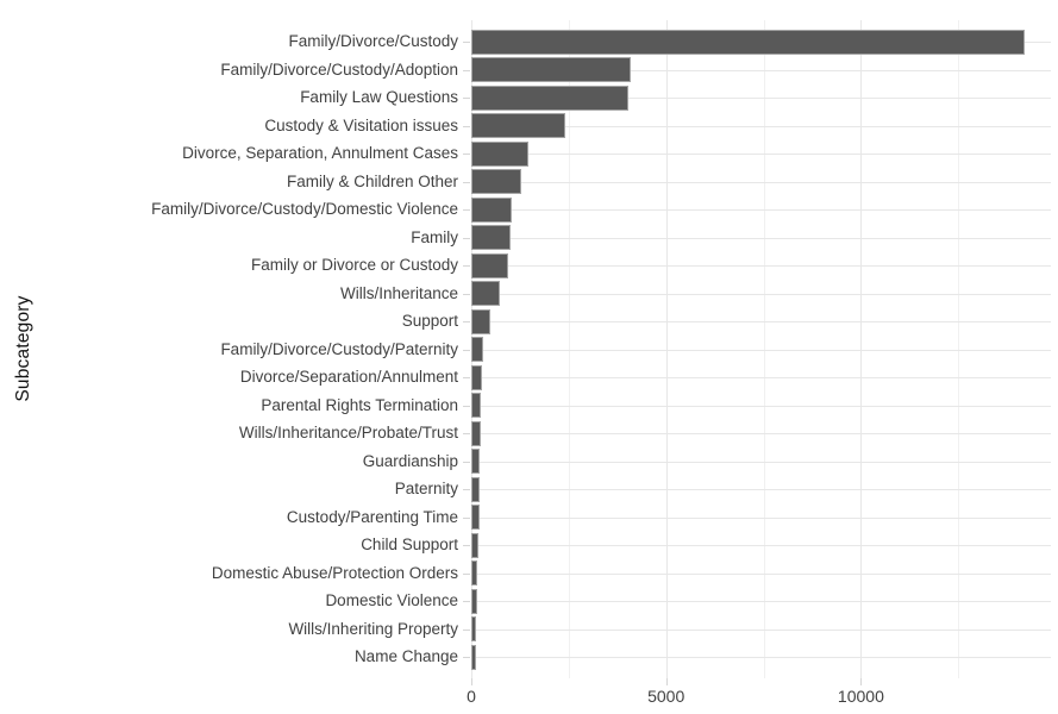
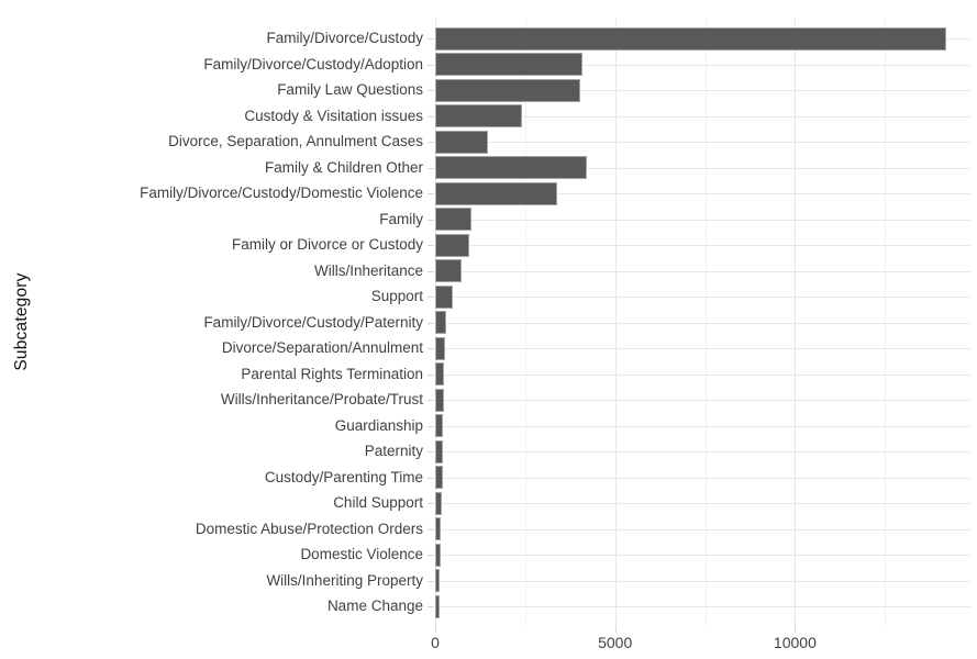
Family & Children Other: 1300 -> 4200
Family/Divorce/Custody/Domestic Violence: 1000 -> 3400
